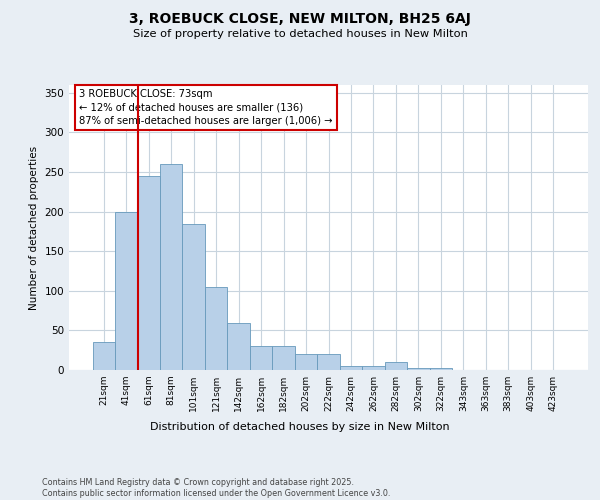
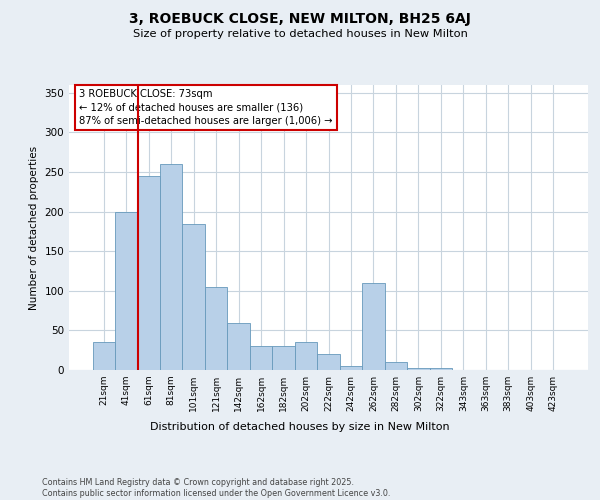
202sqm: 20 -> 36
262sqm: 5 -> 110
